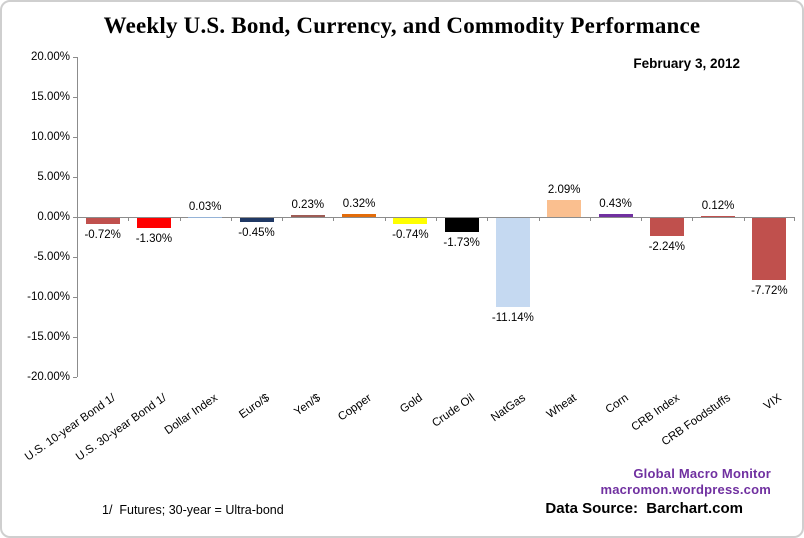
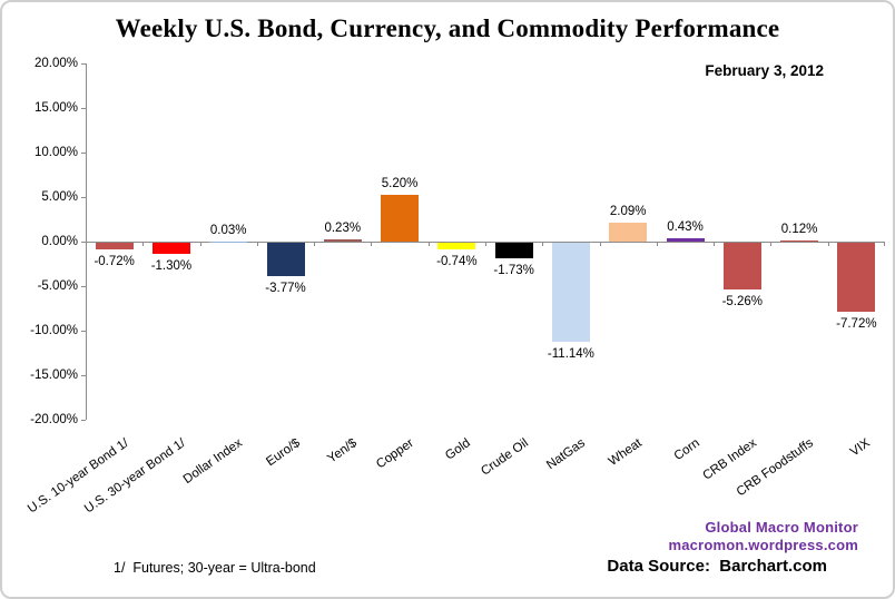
Euro/$: -0.45% -> -3.77%
Copper: 0.32% -> 5.20%
CRB Index: -2.24% -> -5.26%
